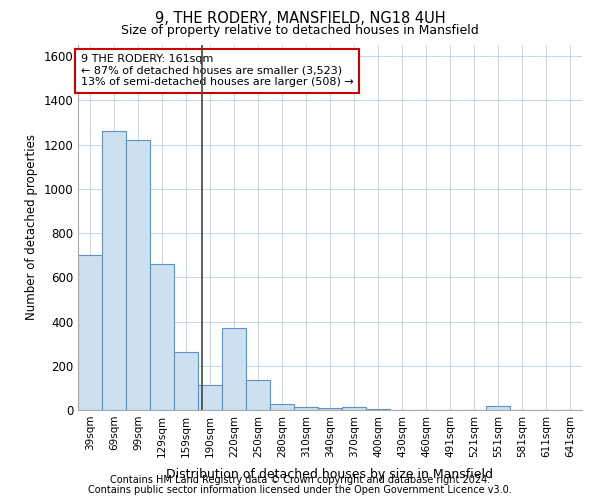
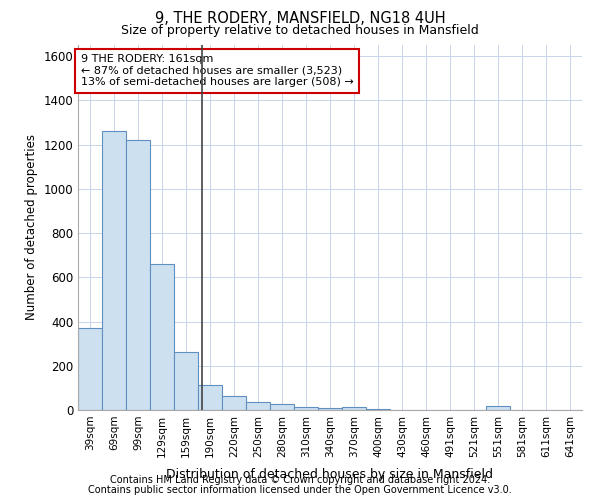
39sqm: 700 -> 370
220sqm: 370 -> 65
250sqm: 135 -> 35
